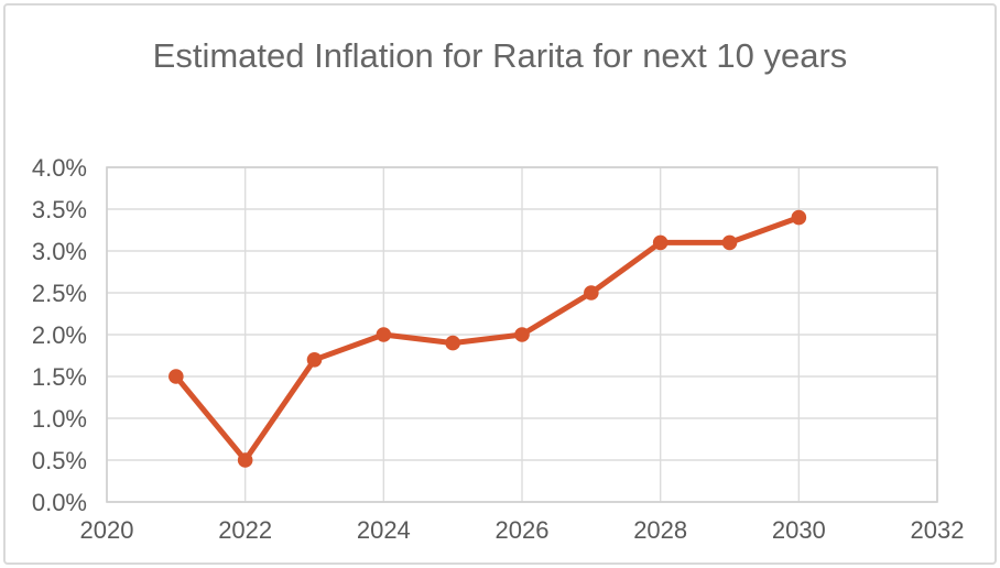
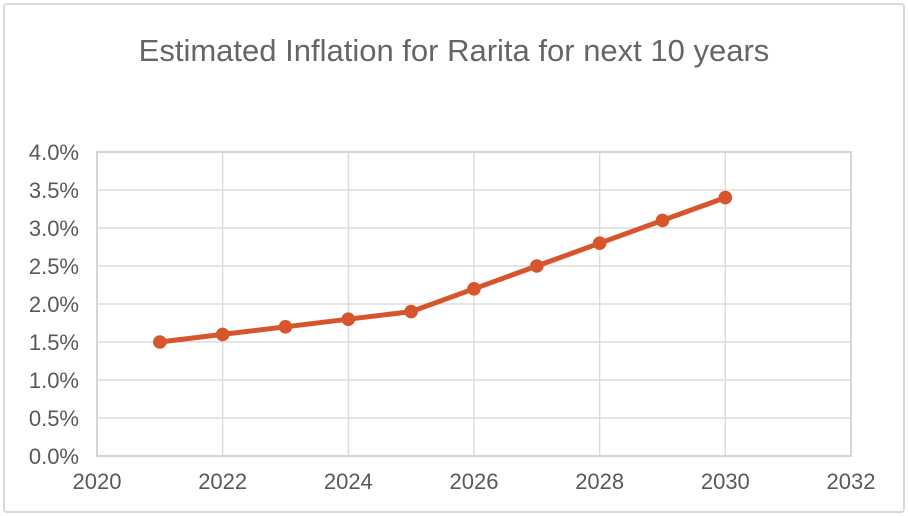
2022: 0.5% -> 1.6%
2024: 2.0% -> 1.8%
2026: 2.0% -> 2.2%
2028: 3.1% -> 2.8%
